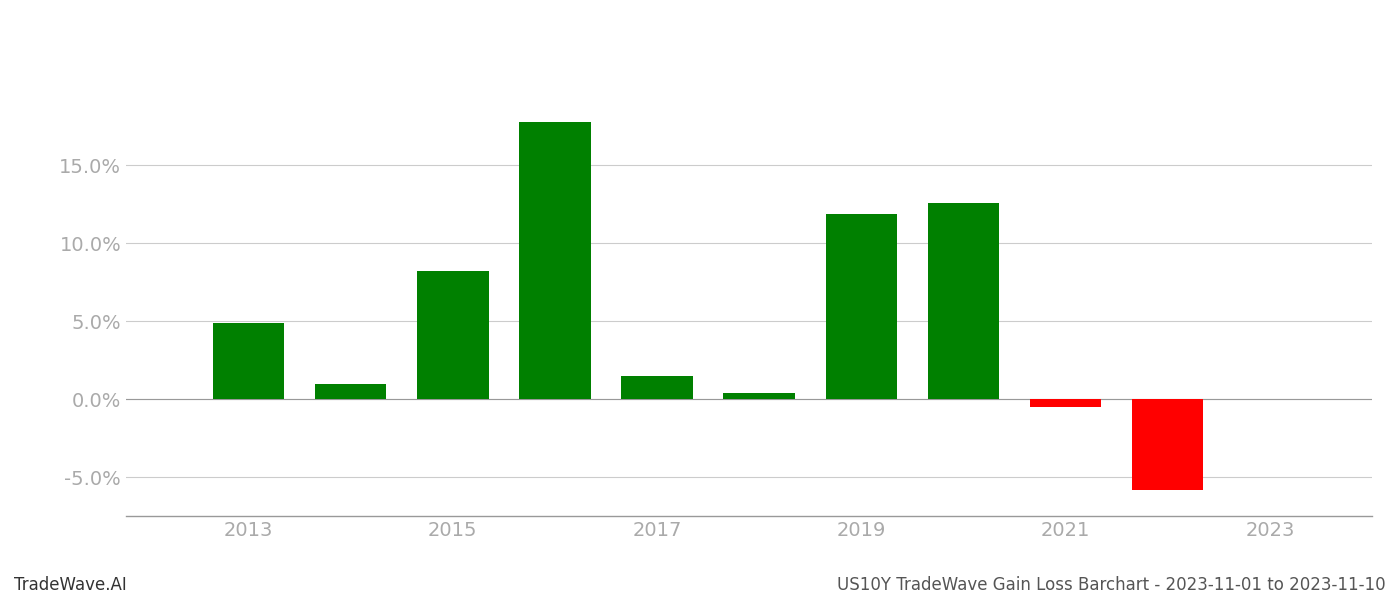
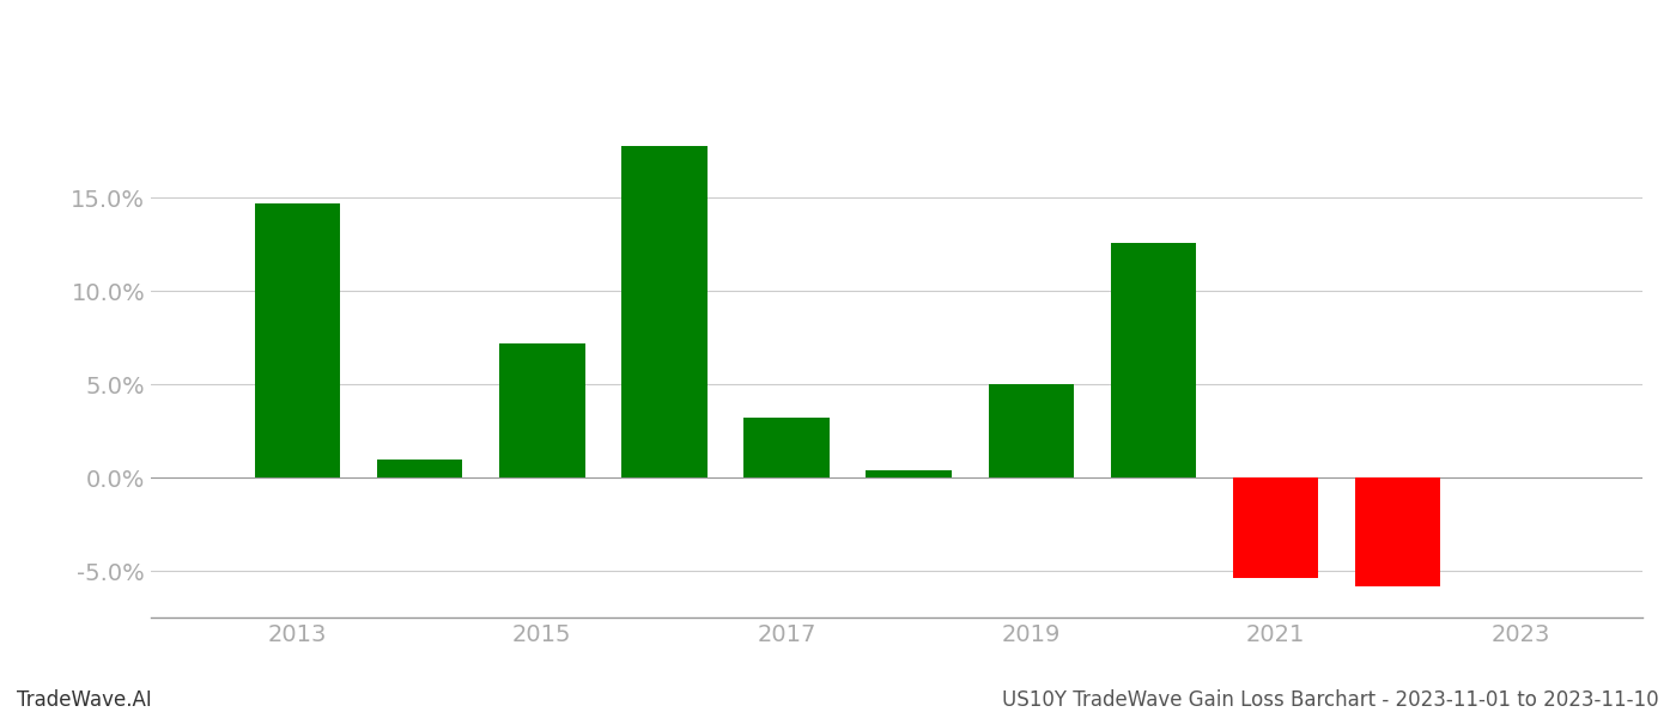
2013: 4.9% -> 14.7%
2015: 8.2% -> 7.2%
2017: 1.5% -> 3.2%
2019: 11.9% -> 5.0%
2021: -0.5% -> -5.4%
